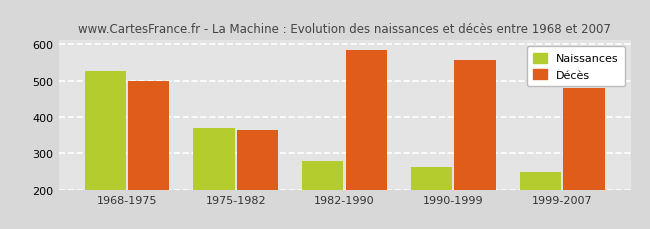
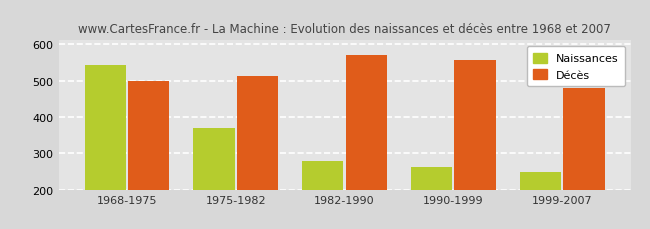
Naissances/1968-1975: 525 -> 542
Décès/1975-1982: 365 -> 512
Décès/1982-1990: 585 -> 570
